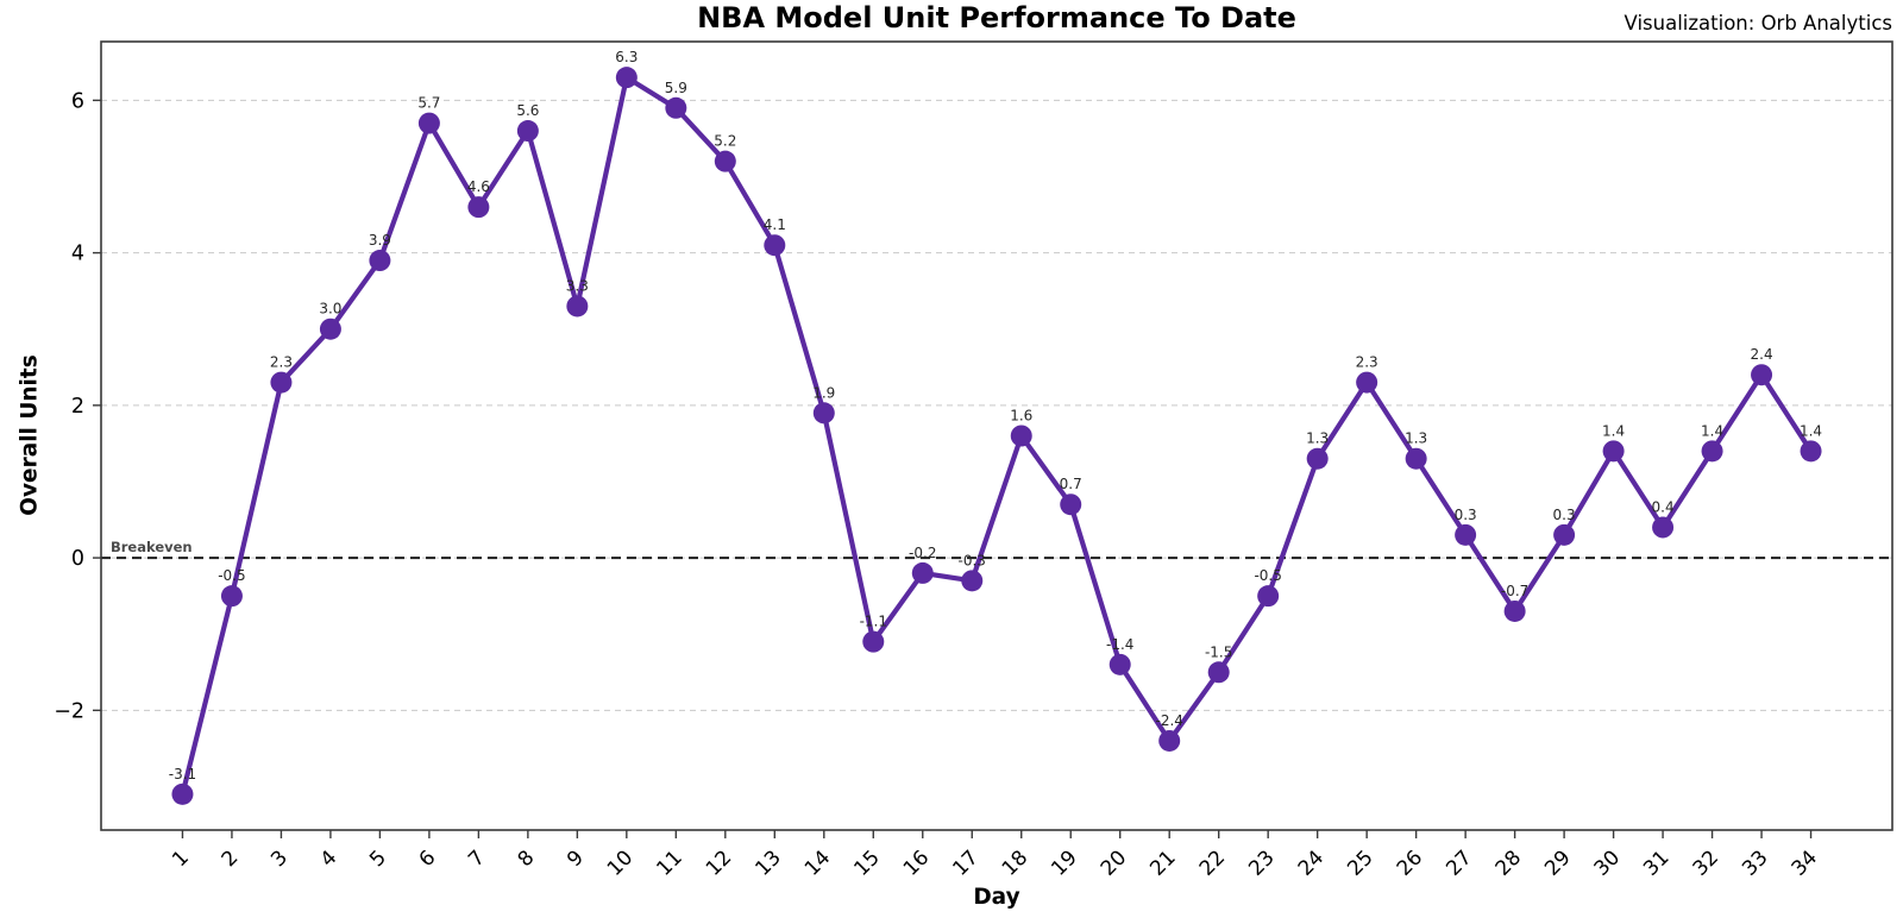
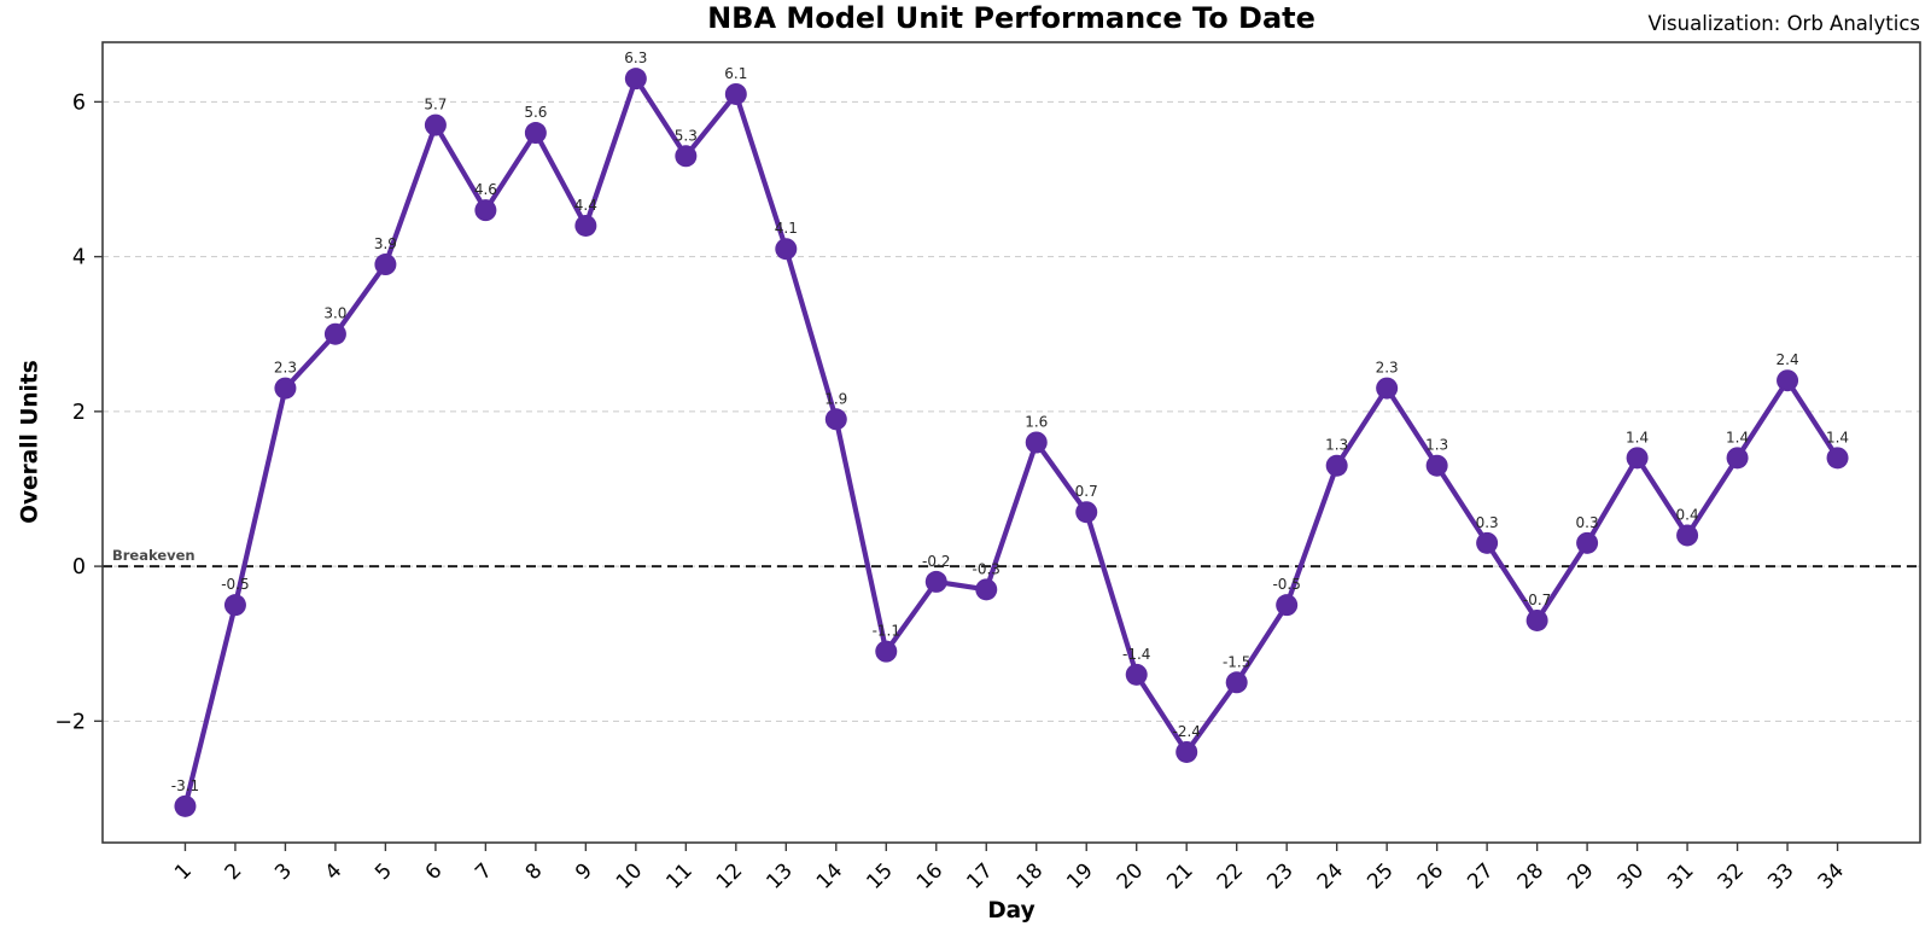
9: 3.3 -> 4.4
11: 5.9 -> 5.3
12: 5.2 -> 6.1
